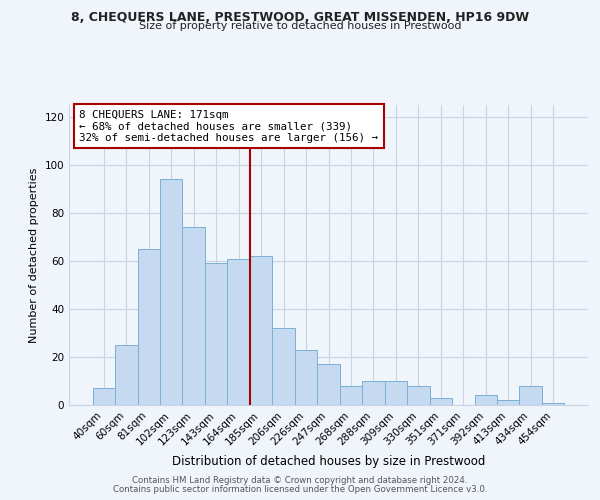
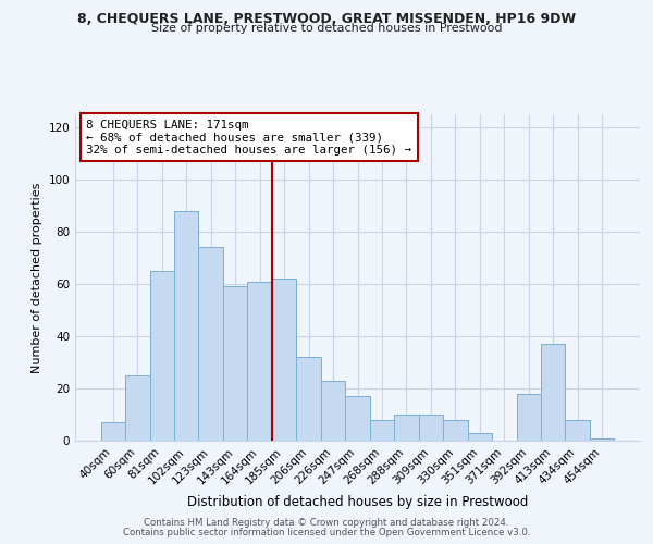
102sqm: 94 -> 88
392sqm: 4 -> 18
413sqm: 2 -> 37
